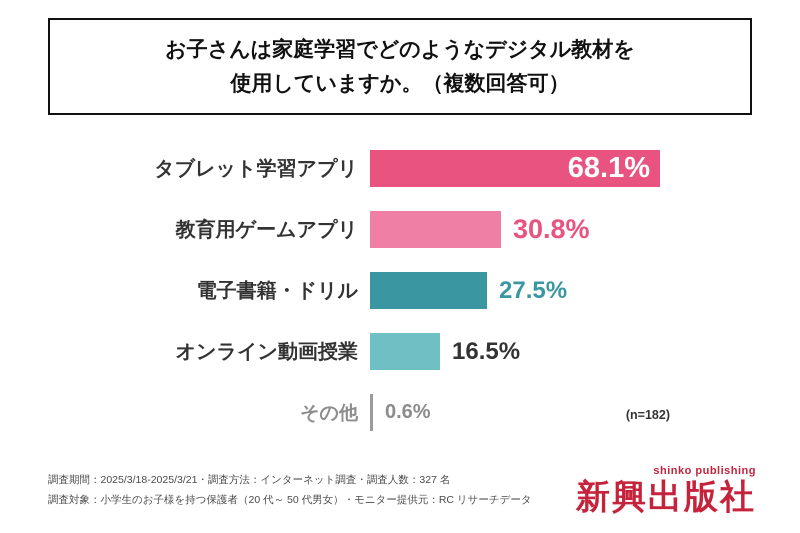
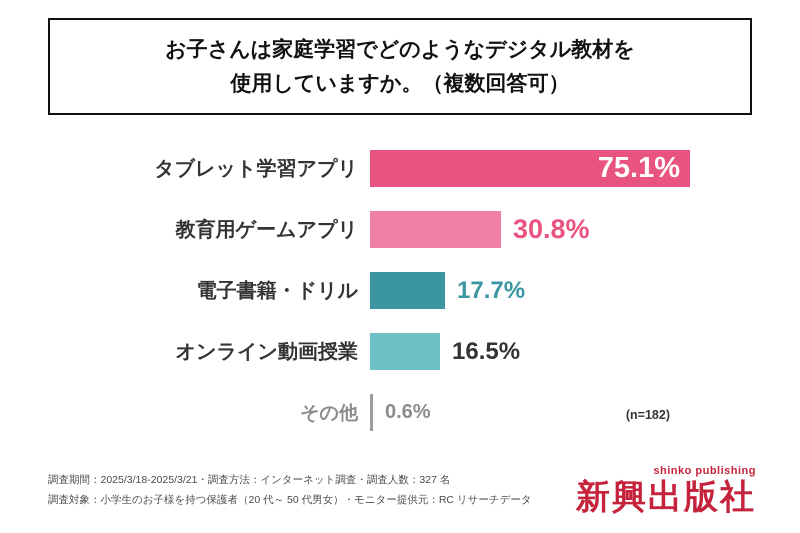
タブレット学習アプリ: 68.1% -> 75.1%
電子書籍・ドリル: 27.5% -> 17.7%
